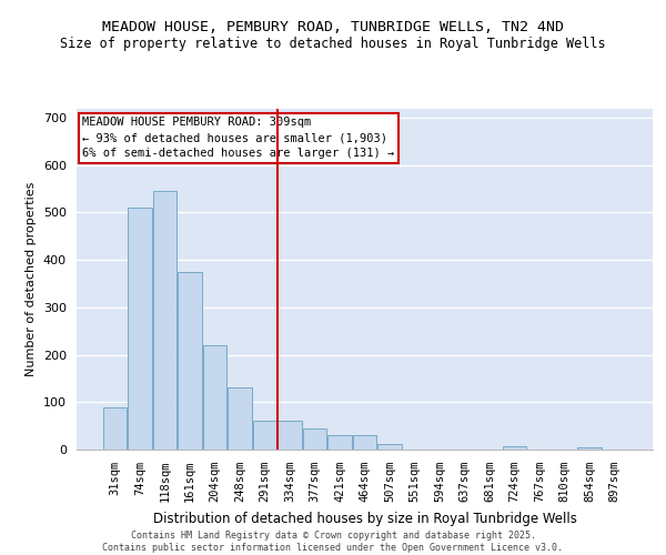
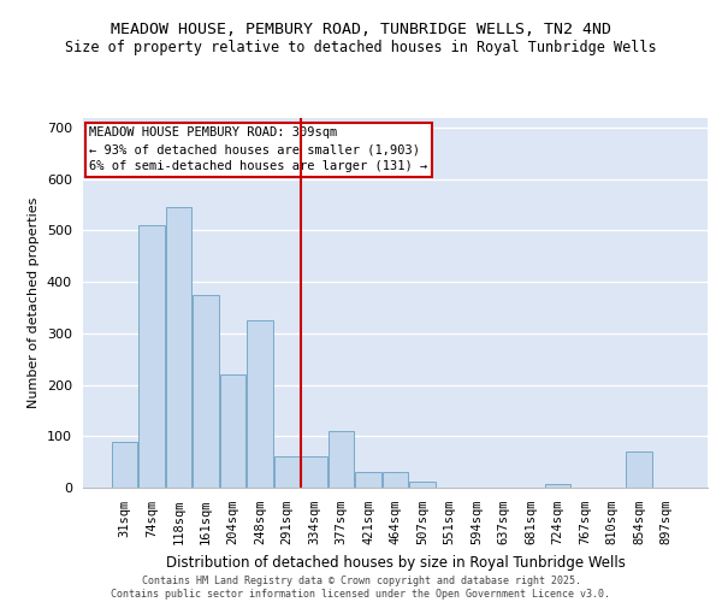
248sqm: 130 -> 325
377sqm: 45 -> 110
854sqm: 5 -> 70
